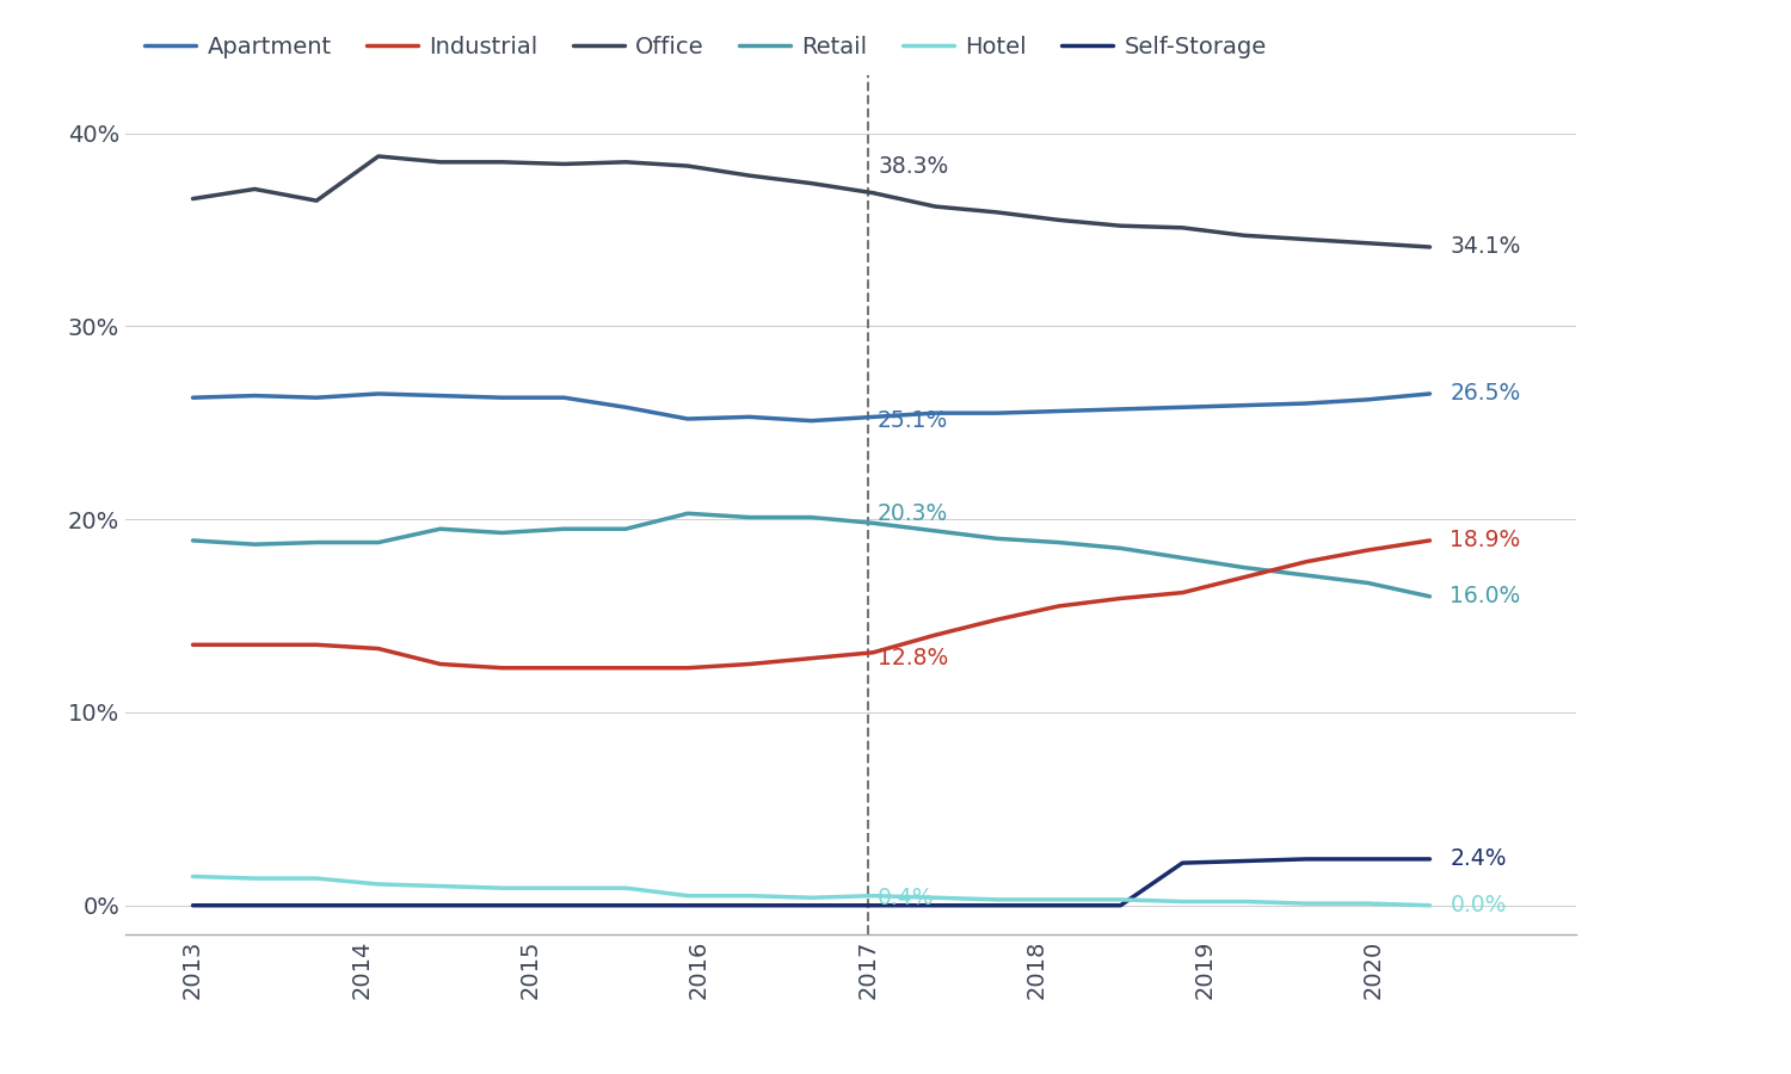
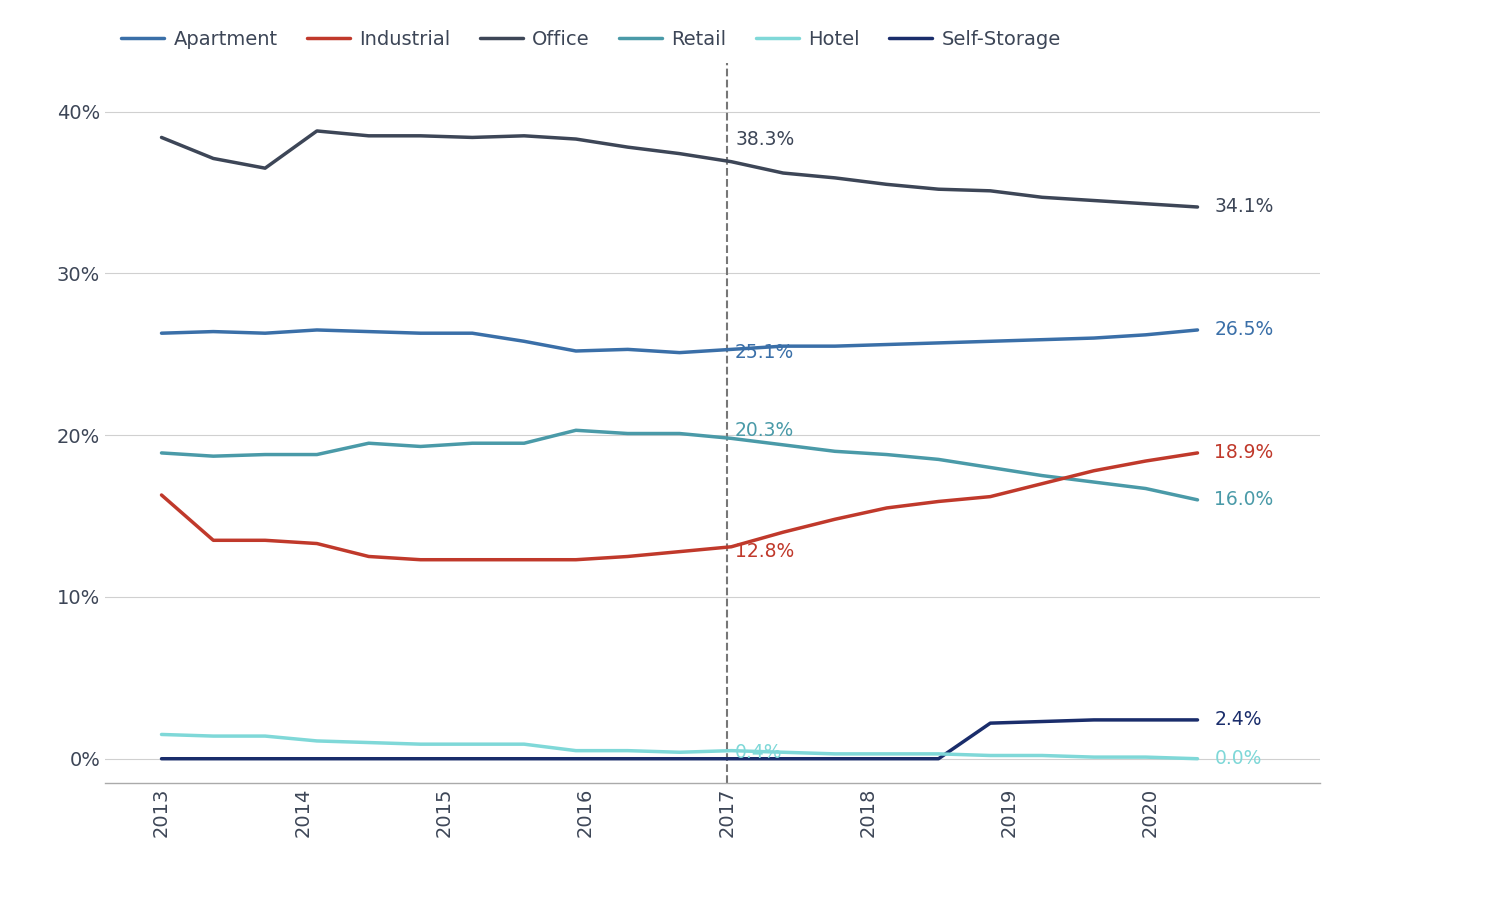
Office/2013: 36.6% -> 38.4%
Industrial/2013: 13.5% -> 16.3%
